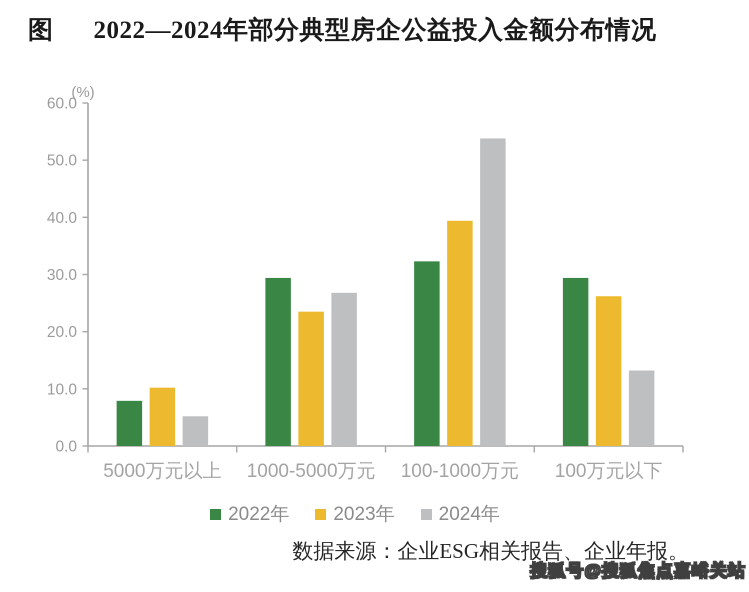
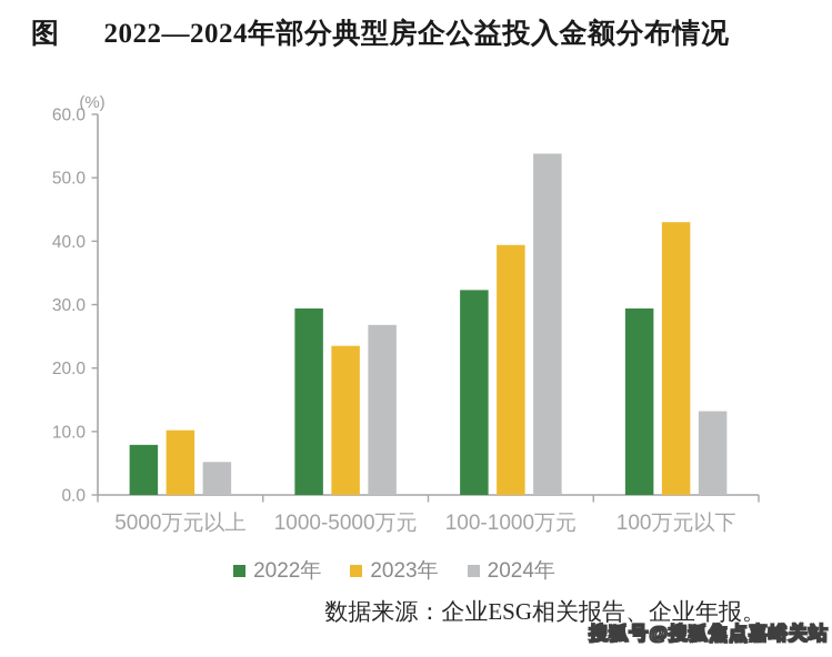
2023年/100万元以下: 26 -> 43
